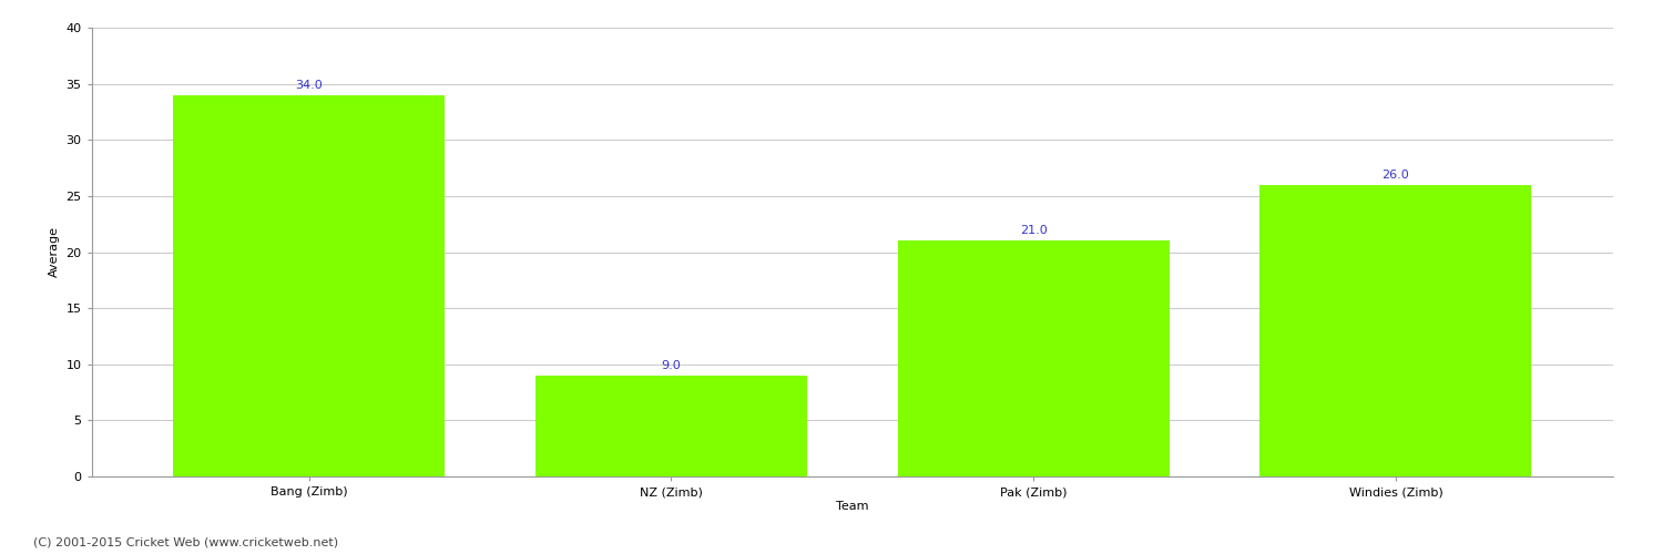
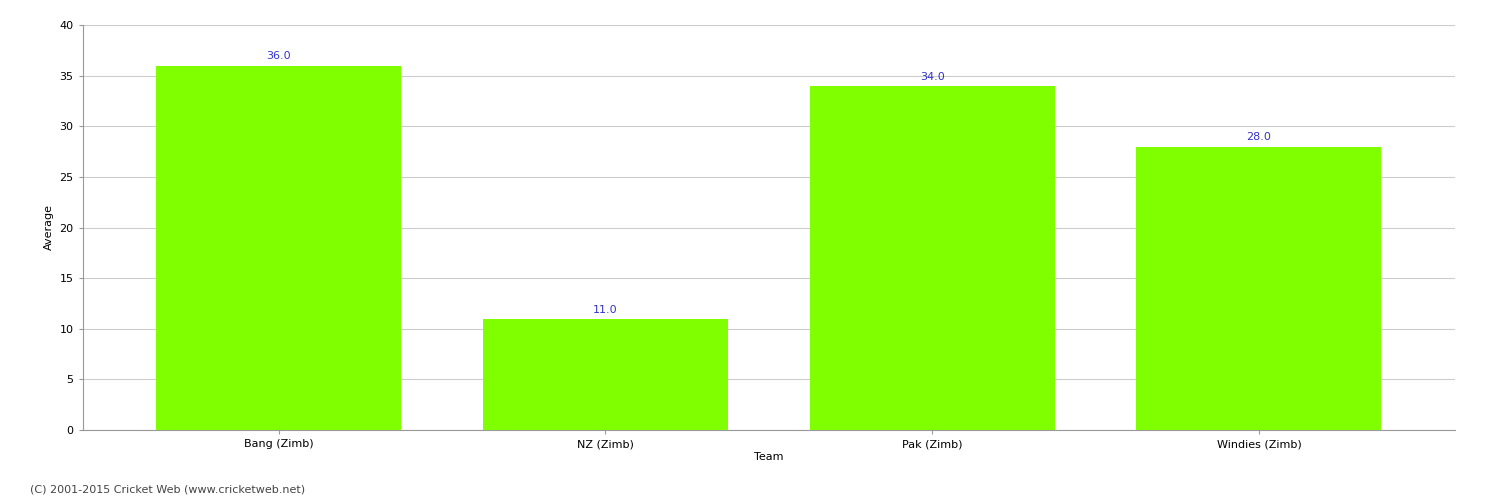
Bang (Zimb): 34.0 -> 36.0
NZ (Zimb): 9.0 -> 11.0
Pak (Zimb): 21.0 -> 34.0
Windies (Zimb): 26.0 -> 28.0
